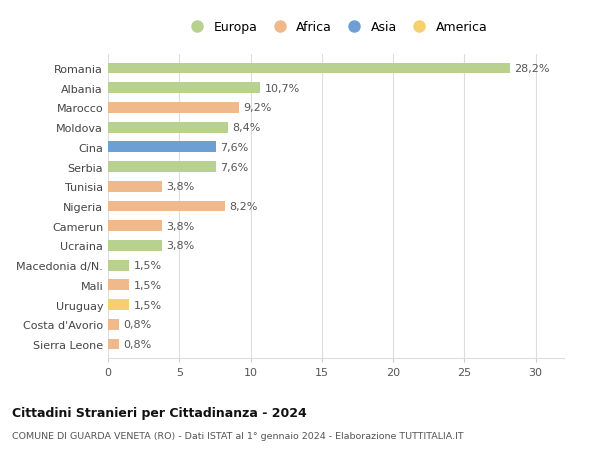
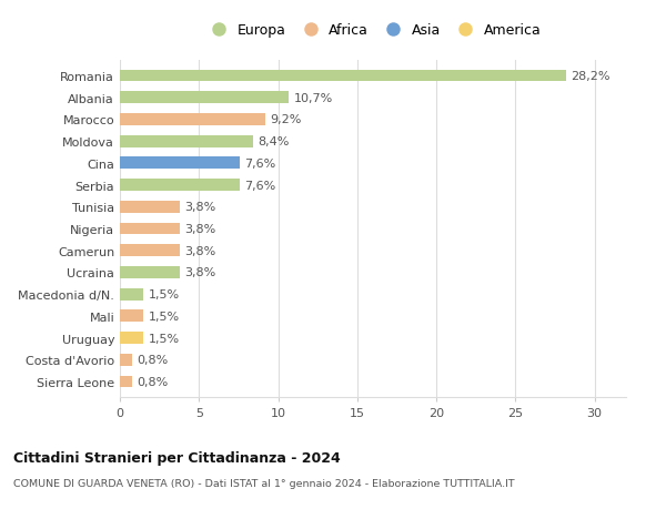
Nigeria: 8,2% -> 3,8%
